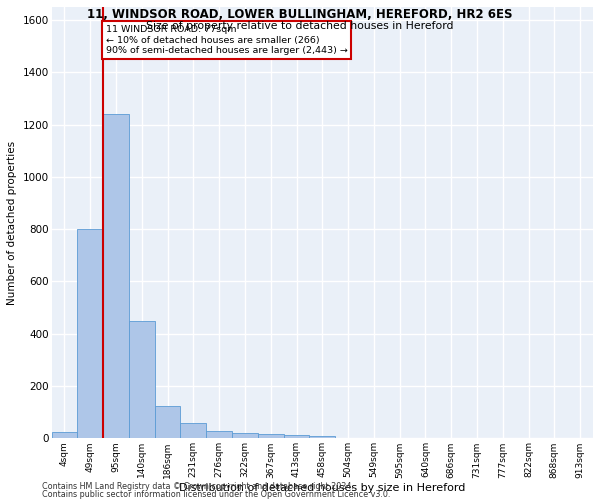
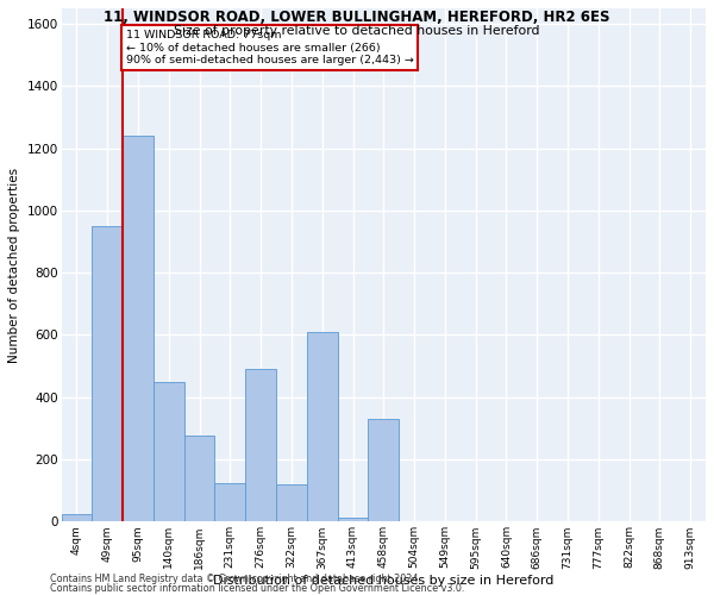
49sqm: 800 -> 950
186sqm: 125 -> 275
231sqm: 60 -> 125
276sqm: 28 -> 490
322sqm: 20 -> 120
367sqm: 18 -> 610
458sqm: 8 -> 330
